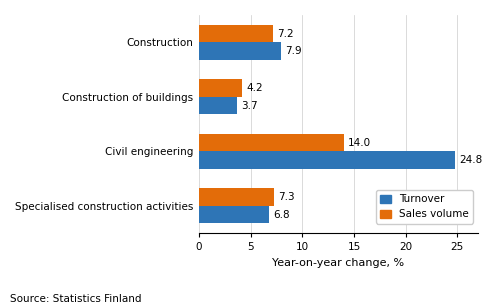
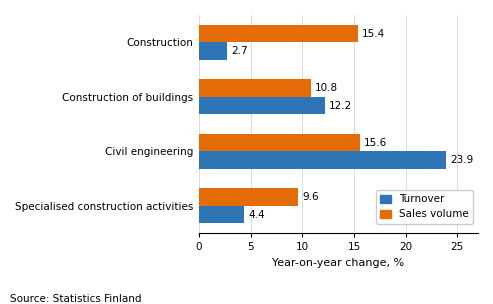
Sales volume/Construction: 7.2 -> 15.4
Turnover/Construction: 7.9 -> 2.7
Sales volume/Construction of buildings: 4.2 -> 10.8
Turnover/Construction of buildings: 3.7 -> 12.2
Sales volume/Civil engineering: 14.0 -> 15.6
Turnover/Civil engineering: 24.8 -> 23.9
Sales volume/Specialised construction activities: 7.3 -> 9.6
Turnover/Specialised construction activities: 6.8 -> 4.4
